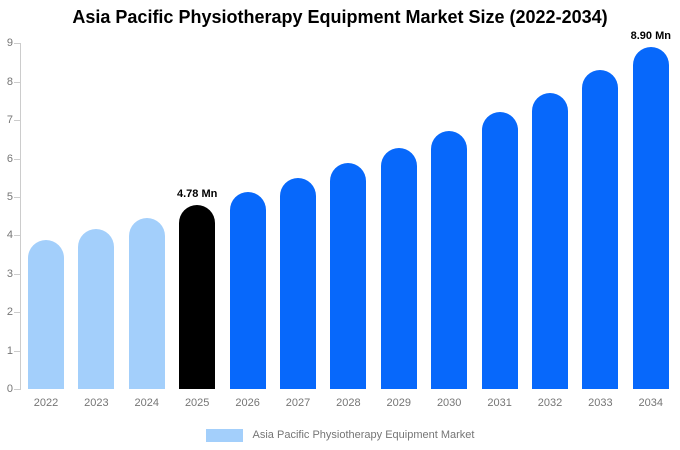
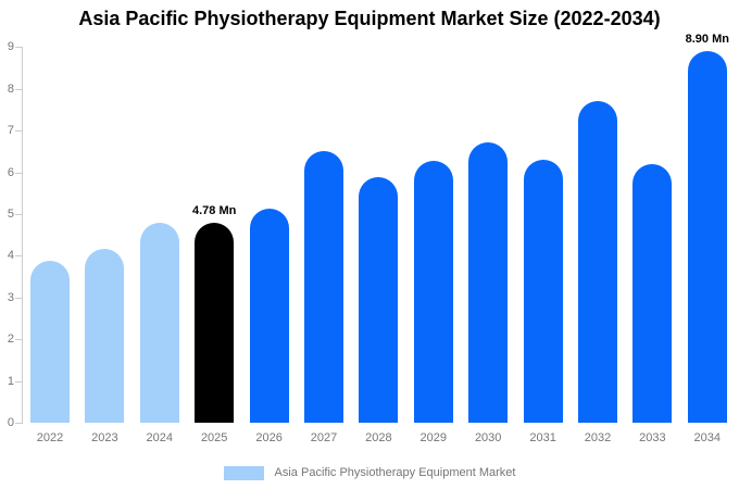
2024: 4.5 -> 4.8
2027: 5.5 -> 6.5
2031: 7.2 -> 6.3
2033: 8.3 -> 6.2
